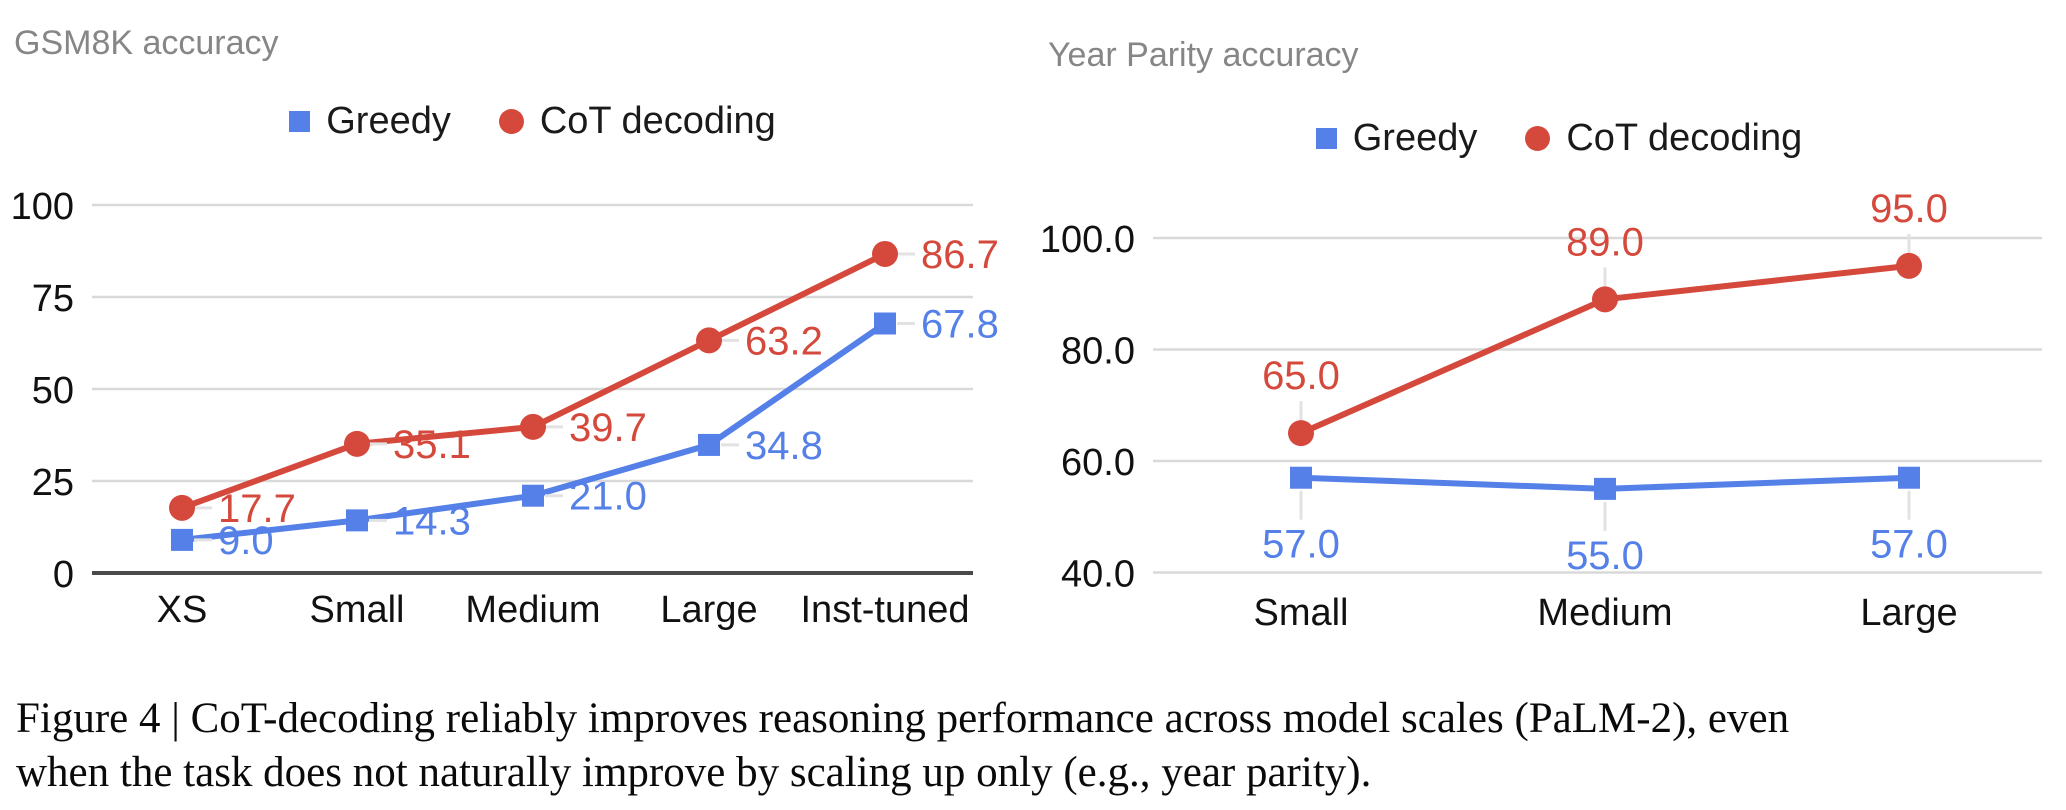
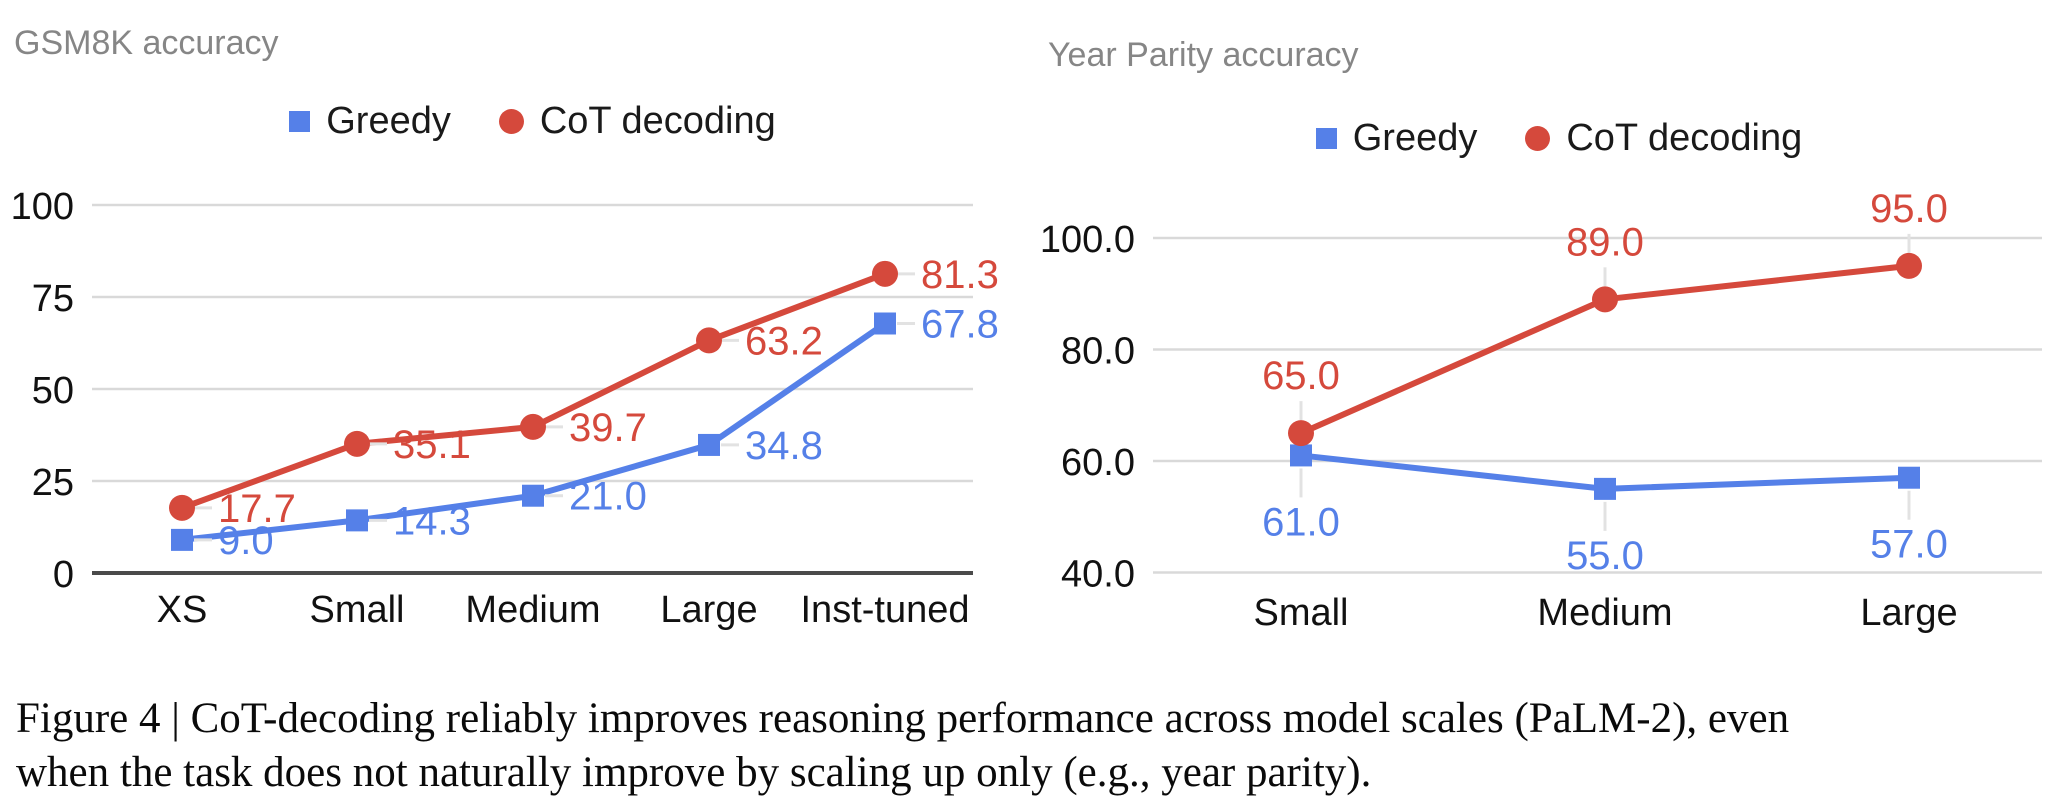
GSM8K accuracy/CoT decoding/Inst-tuned: 86.7 -> 81.3
Year Parity accuracy/Greedy/Small: 57.0 -> 61.0
